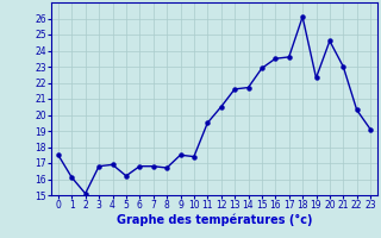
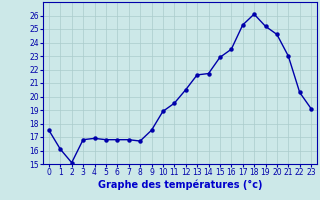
5: 16.2 -> 16.8
10: 17.4 -> 18.9
17: 23.6 -> 25.3
19: 22.3 -> 25.2
